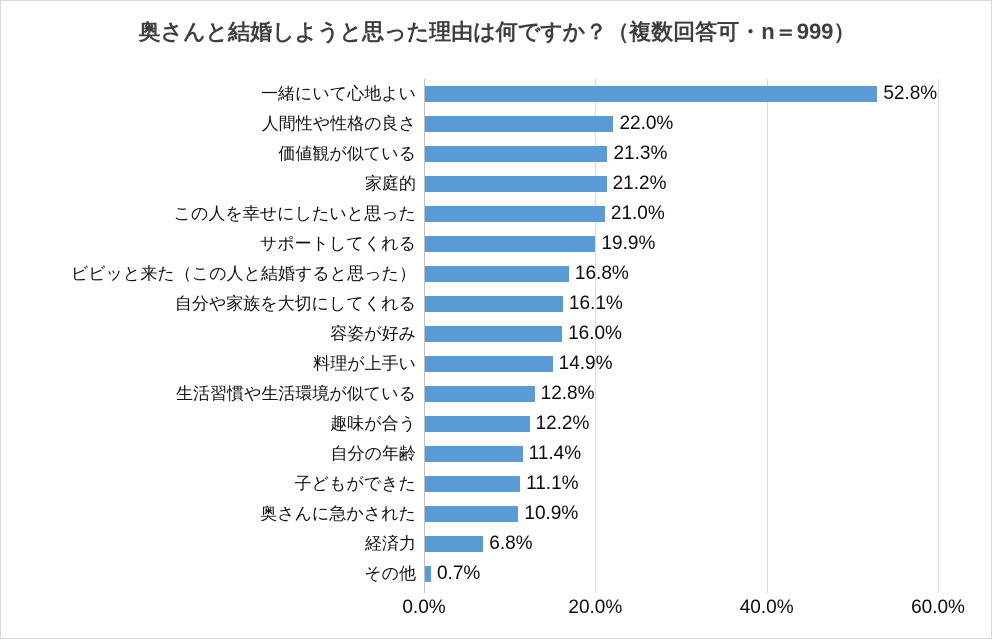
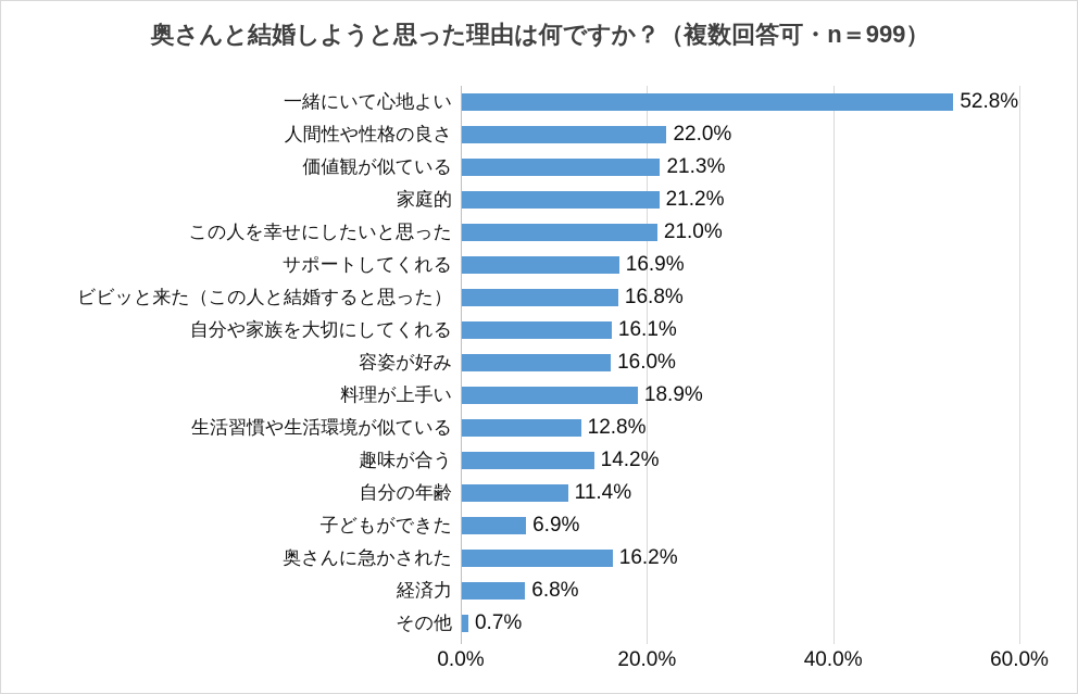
サポートしてくれる: 19.9% -> 16.9%
料理が上手い: 14.9% -> 18.9%
趣味が合う: 12.2% -> 14.2%
子どもができた: 11.1% -> 6.9%
奥さんに急かされた: 10.9% -> 16.2%
